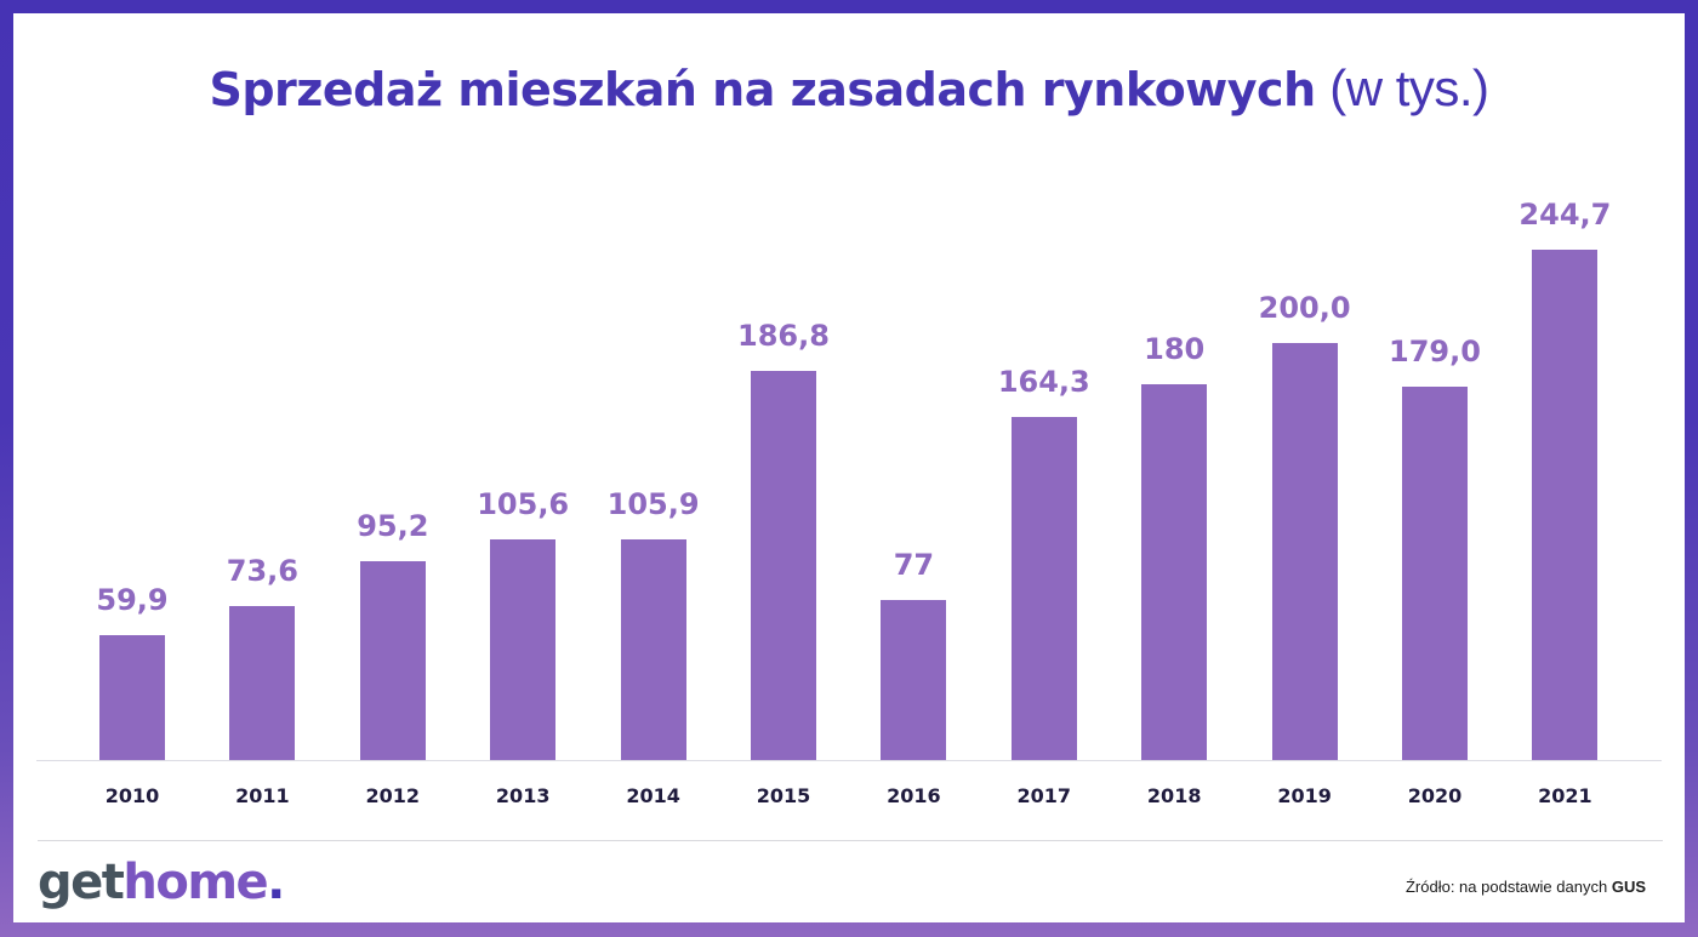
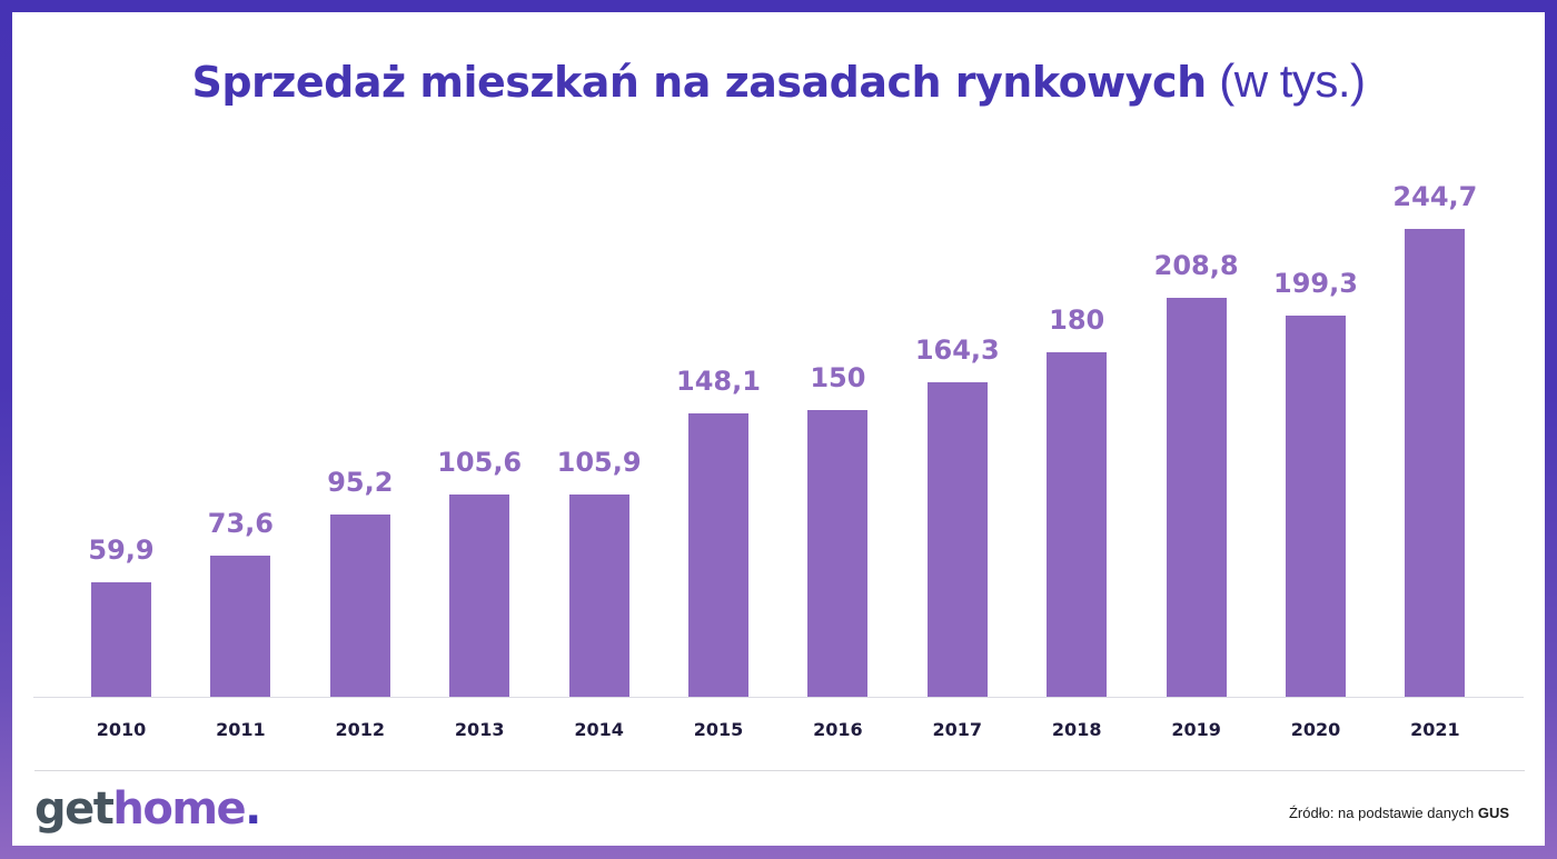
2015: 186,8 -> 148,1
2016: 77 -> 150
2019: 200,0 -> 208,8
2020: 179,0 -> 199,3
